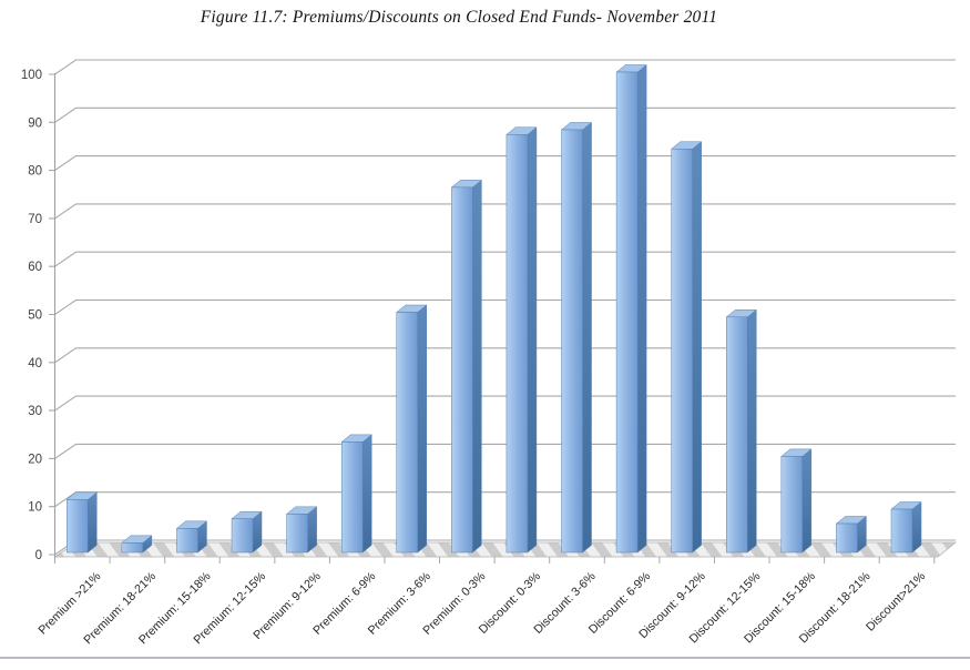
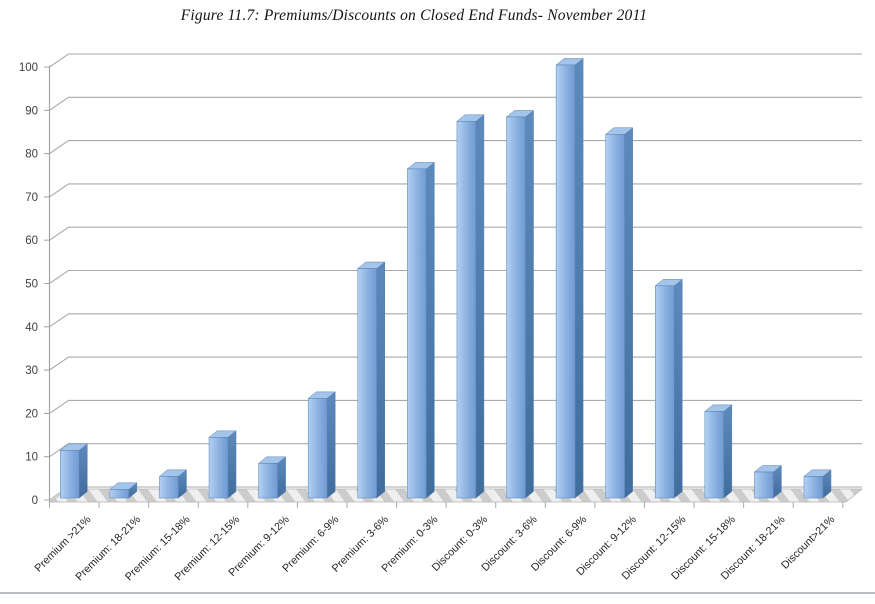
Premium: 12-15%: 7 -> 14
Premium: 3-6%: 50 -> 53
Discount>21%: 9 -> 5
